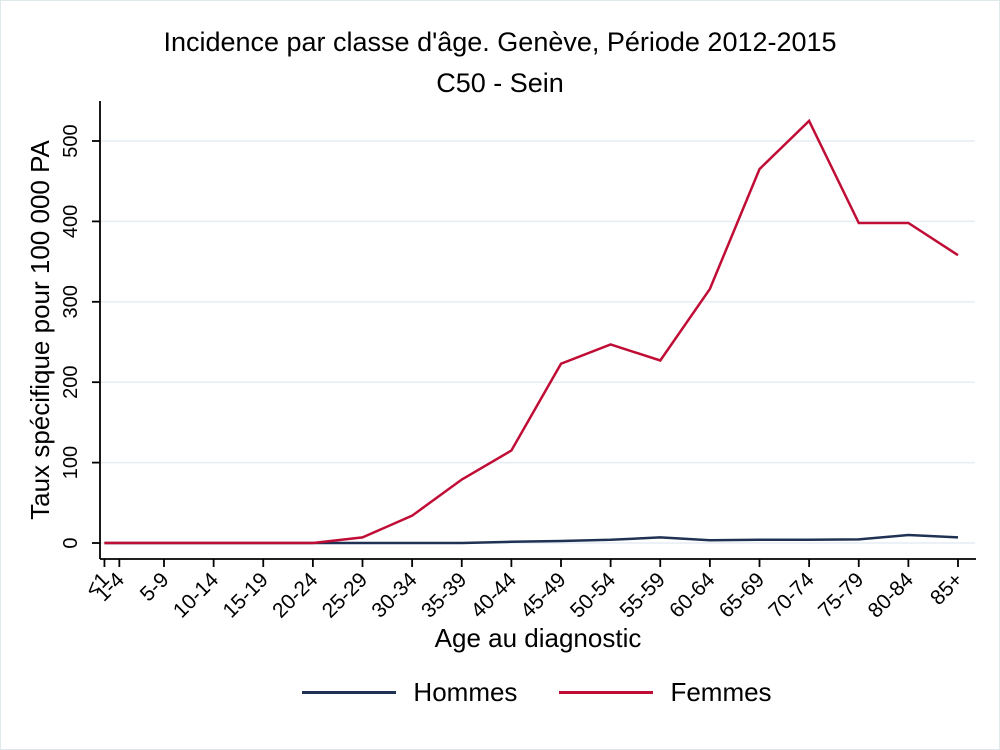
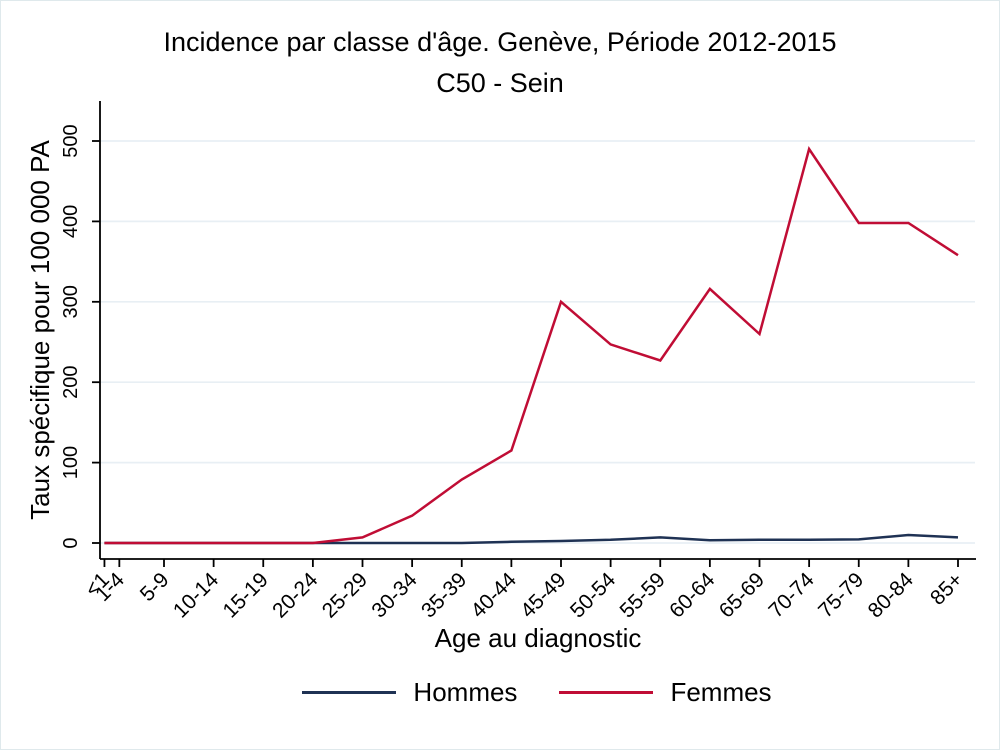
Femmes/45-49: 220 -> 300
Femmes/65-69: 460 -> 260
Femmes/70-74: 520 -> 490
